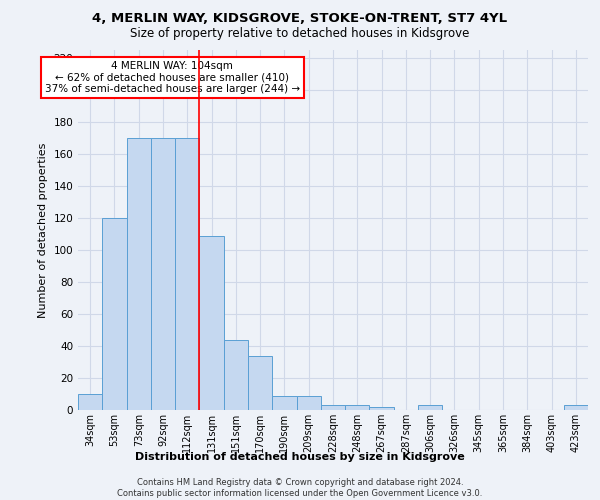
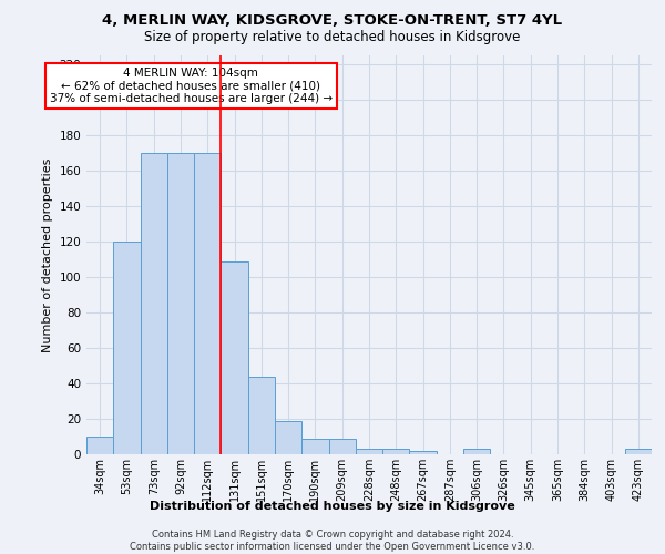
170sqm: 34 -> 19
